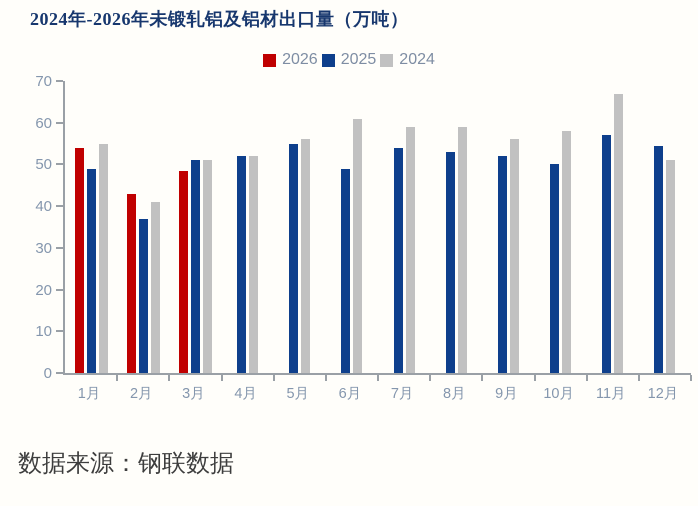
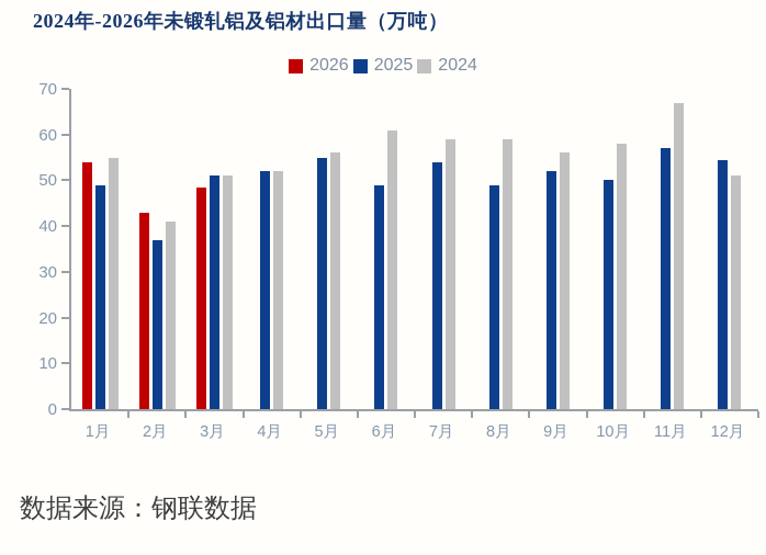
2025/8月: 53 -> 49
